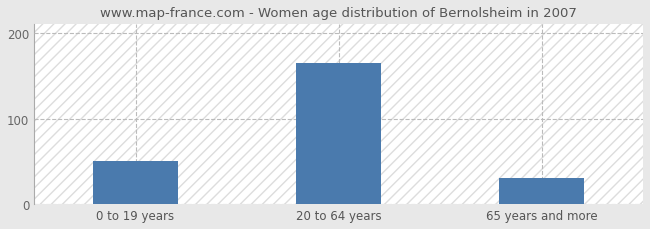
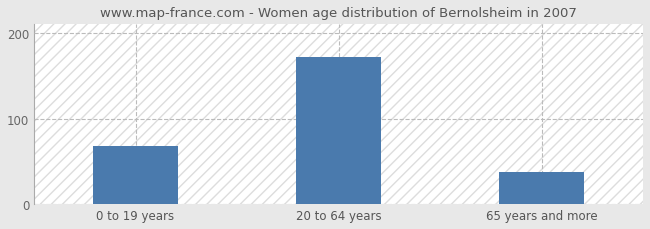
0 to 19 years: 50 -> 68
20 to 64 years: 165 -> 172
65 years and more: 30 -> 38
